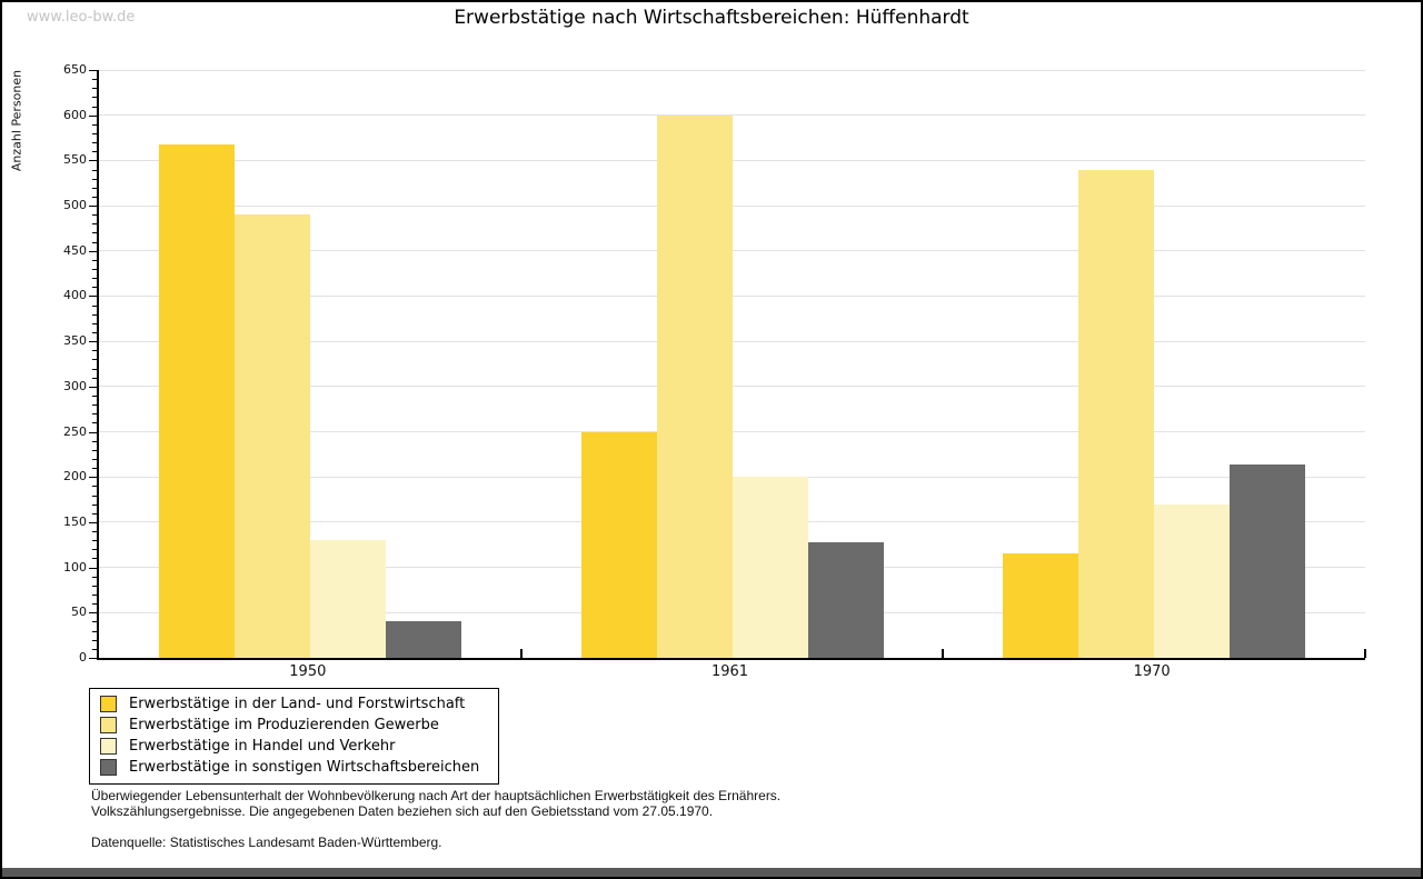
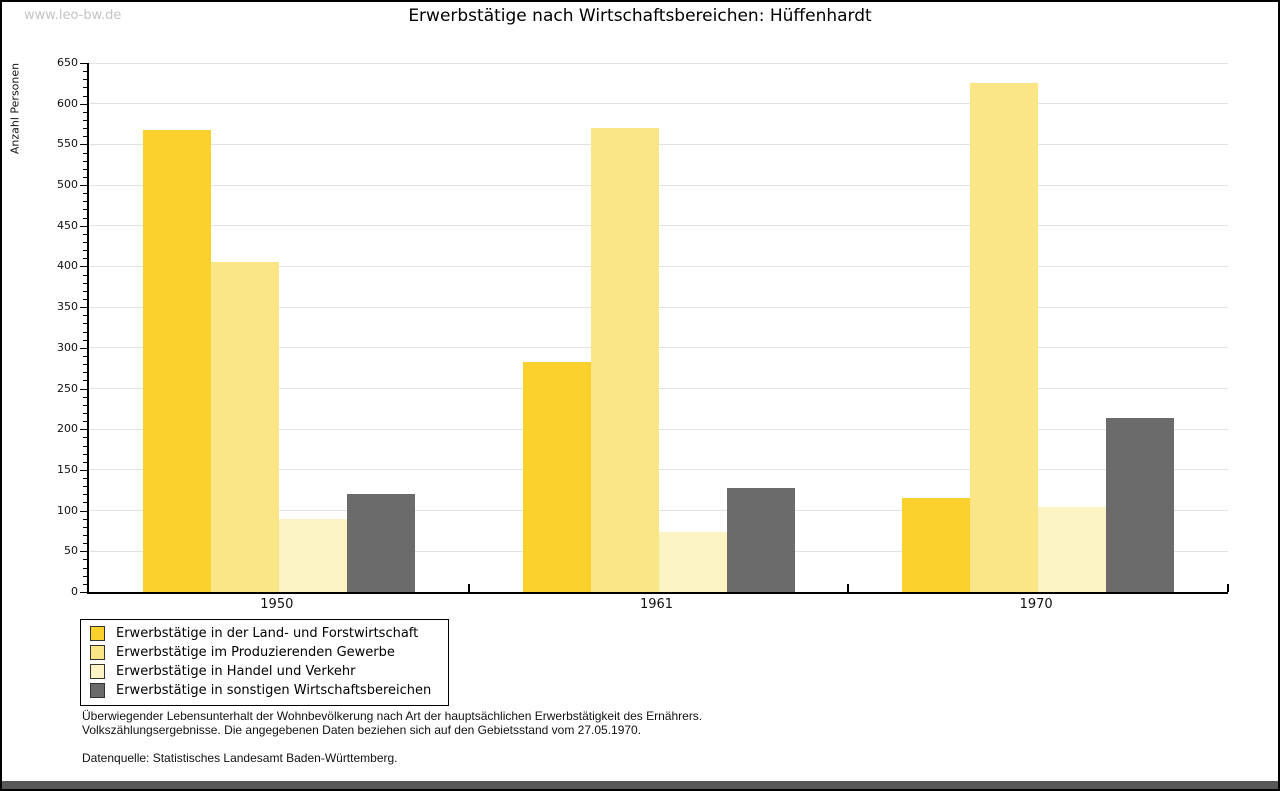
Erwerbstätige im Produzierenden Gewerbe/1950: 490 -> 410
Erwerbstätige in Handel und Verkehr/1950: 130 -> 90
Erwerbstätige in sonstigen Wirtschaftsbereichen/1950: 40 -> 120
Erwerbstätige in der Land- und Forstwirtschaft/1961: 250 -> 280
Erwerbstätige im Produzierenden Gewerbe/1961: 600 -> 570
Erwerbstätige in Handel und Verkehr/1961: 200 -> 70
Erwerbstätige im Produzierenden Gewerbe/1970: 540 -> 630
Erwerbstätige in Handel und Verkehr/1970: 170 -> 100
